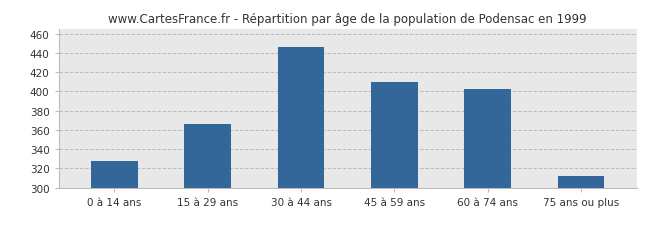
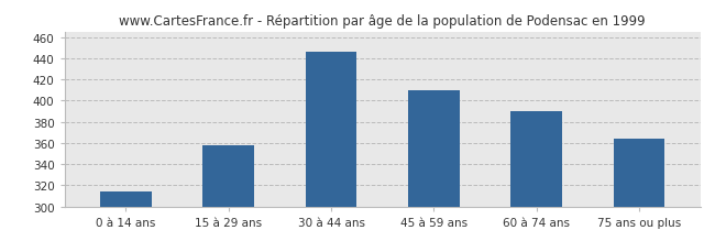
0 à 14 ans: 328 -> 314
15 à 29 ans: 366 -> 358
60 à 74 ans: 403 -> 390
75 ans ou plus: 312 -> 364
